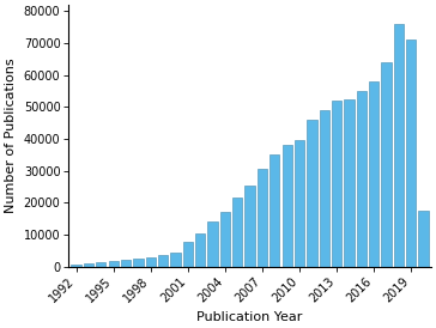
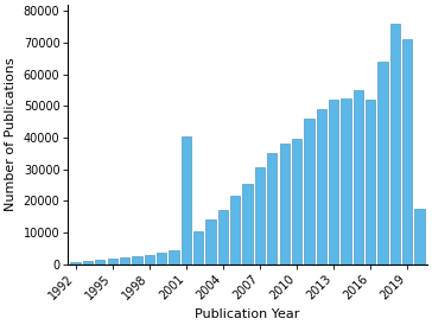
2001: 7800 -> 40500
2016: 58000 -> 52000
